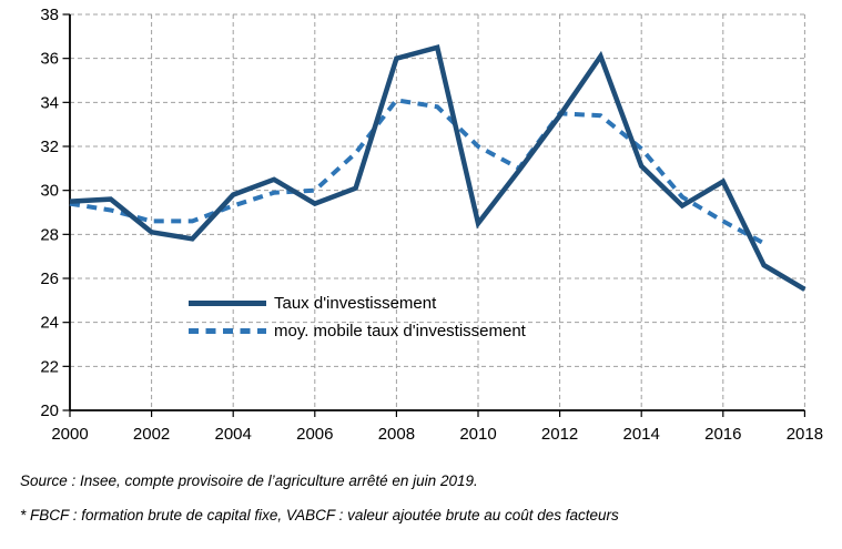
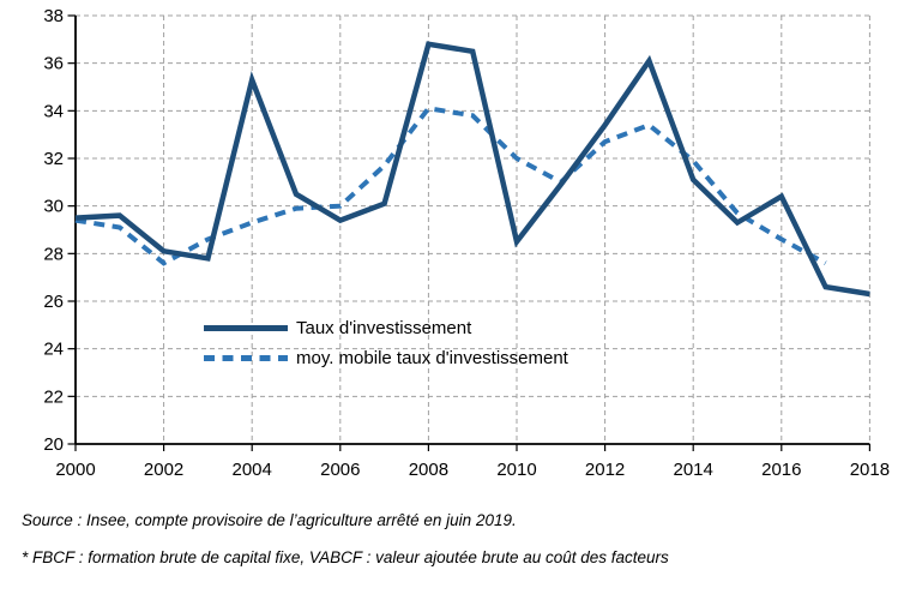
moy. mobile taux d'investissement/2002: 28.6 -> 27.6
Taux d'investissement/2004: 29.8 -> 35.3
Taux d'investissement/2008: 36.0 -> 36.8
moy. mobile taux d'investissement/2012: 33.5 -> 32.7
Taux d'investissement/2018: 25.5 -> 26.3
